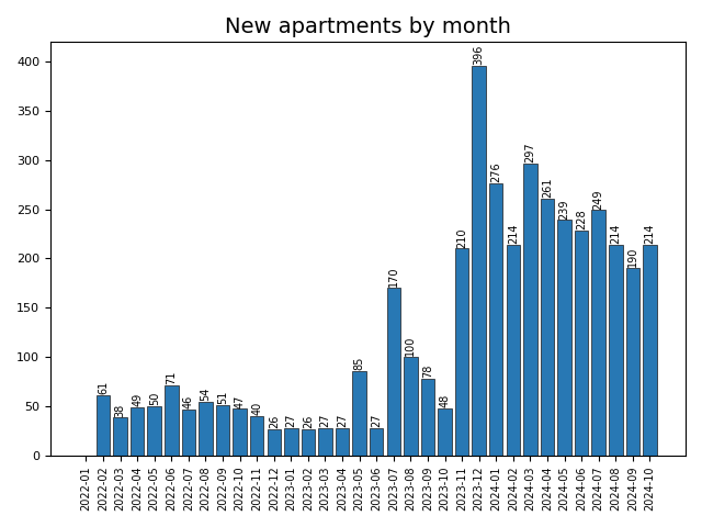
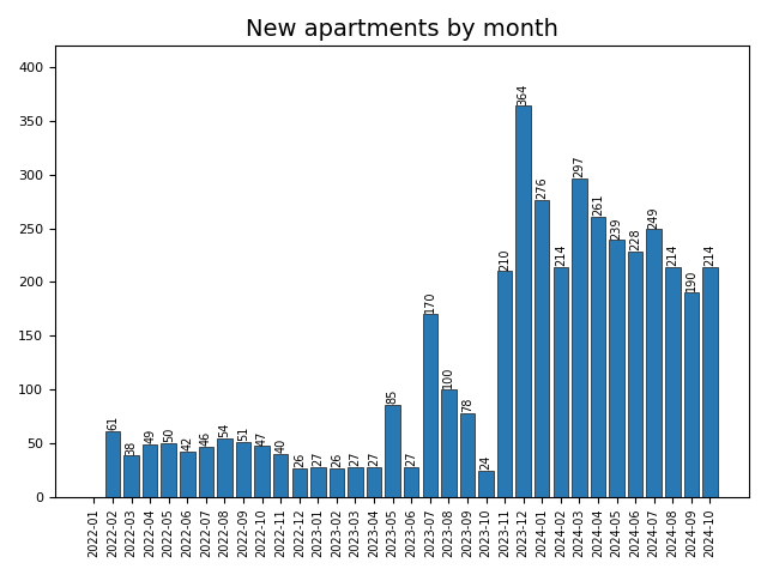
2022-06: 71 -> 42
2023-10: 48 -> 24
2023-12: 396 -> 364
